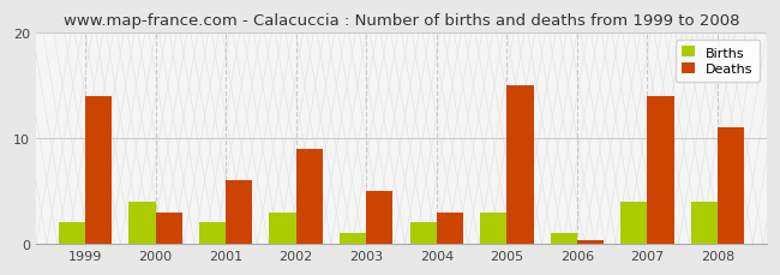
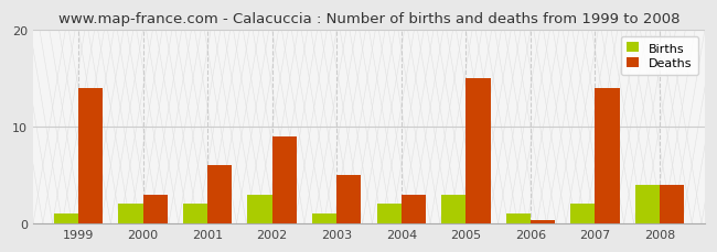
Births/1999: 2 -> 1
Births/2000: 4 -> 2
Births/2007: 4 -> 2
Deaths/2008: 11.0 -> 4.0
